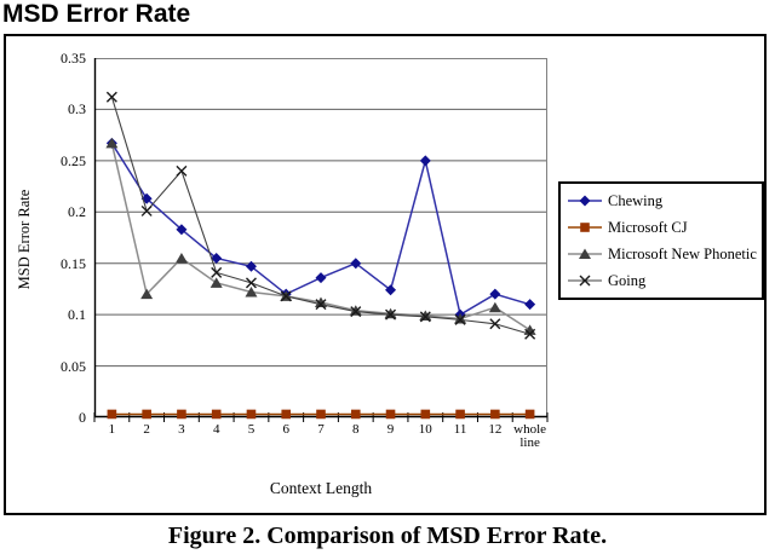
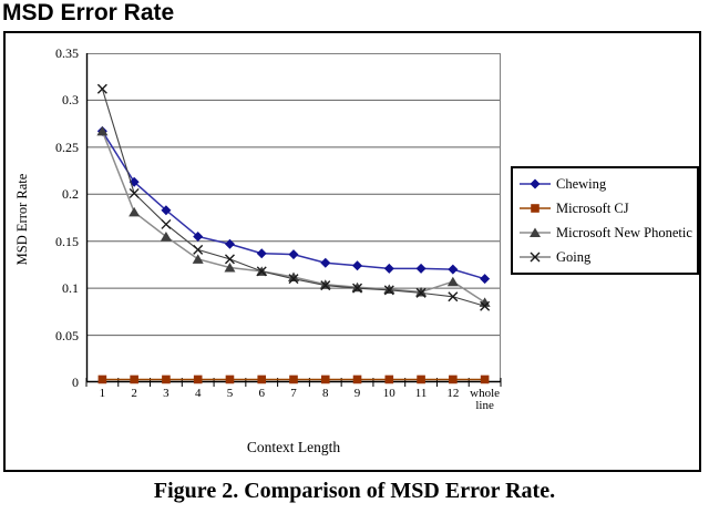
Microsoft New Phonetic/2: 0.12 -> 0.18
Going/3: 0.24 -> 0.17
Chewing/6: 0.12 -> 0.14
Chewing/8: 0.15 -> 0.13
Chewing/10: 0.25 -> 0.12
Chewing/11: 0.10 -> 0.12
